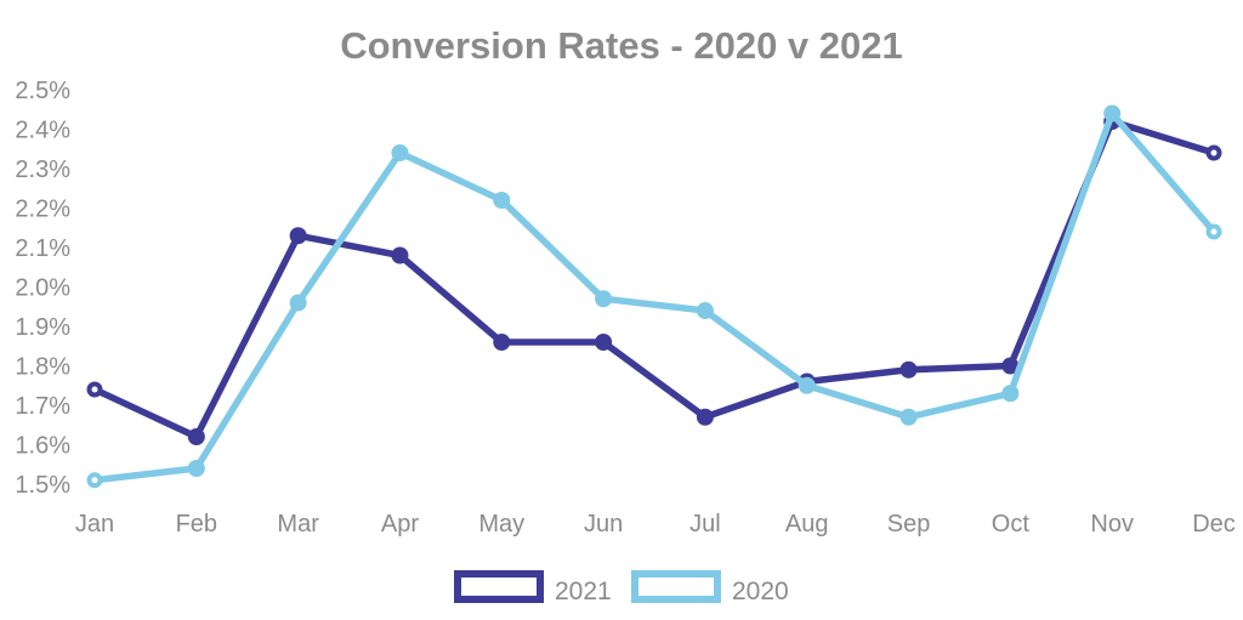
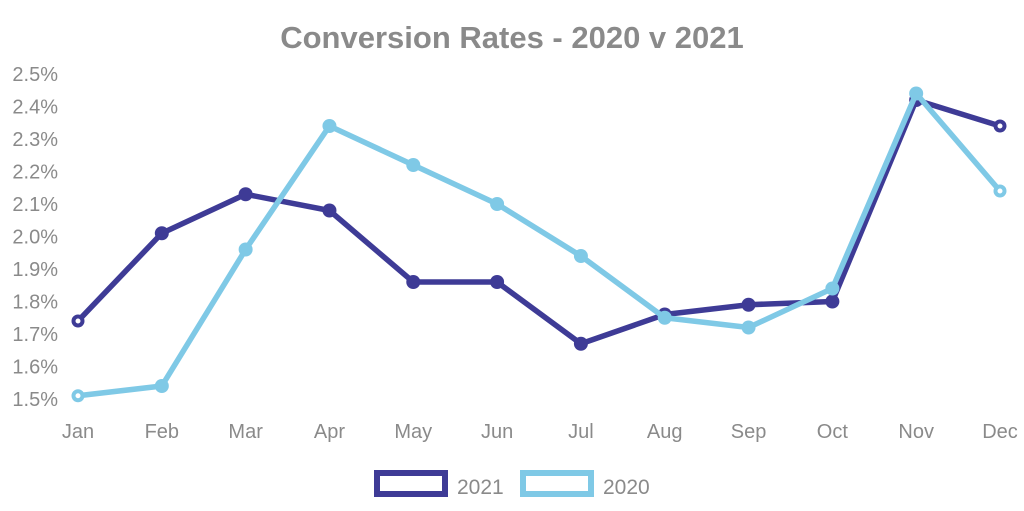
2021/Feb: 1.62% -> 2.01%
2020/Jun: 1.97% -> 2.10%
2020/Sep: 1.67% -> 1.72%
2020/Oct: 1.73% -> 1.84%
